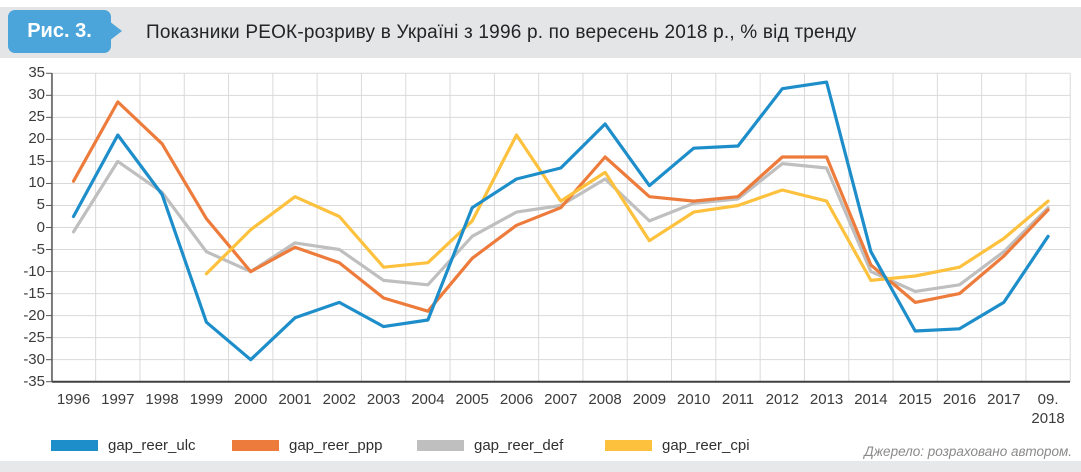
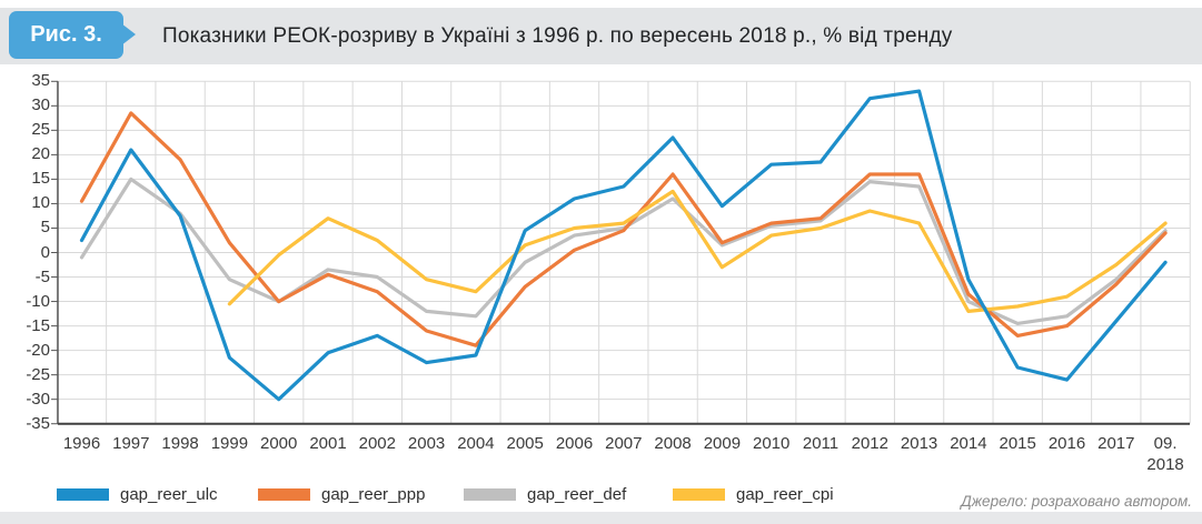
gap_reer_cpi/2003: -9 -> -6
gap_reer_cpi/2006: 21 -> 5
gap_reer_ppp/2009: 7 -> 2
gap_reer_ulc/2016: -23 -> -26
gap_reer_ulc/2017: -17 -> -14
